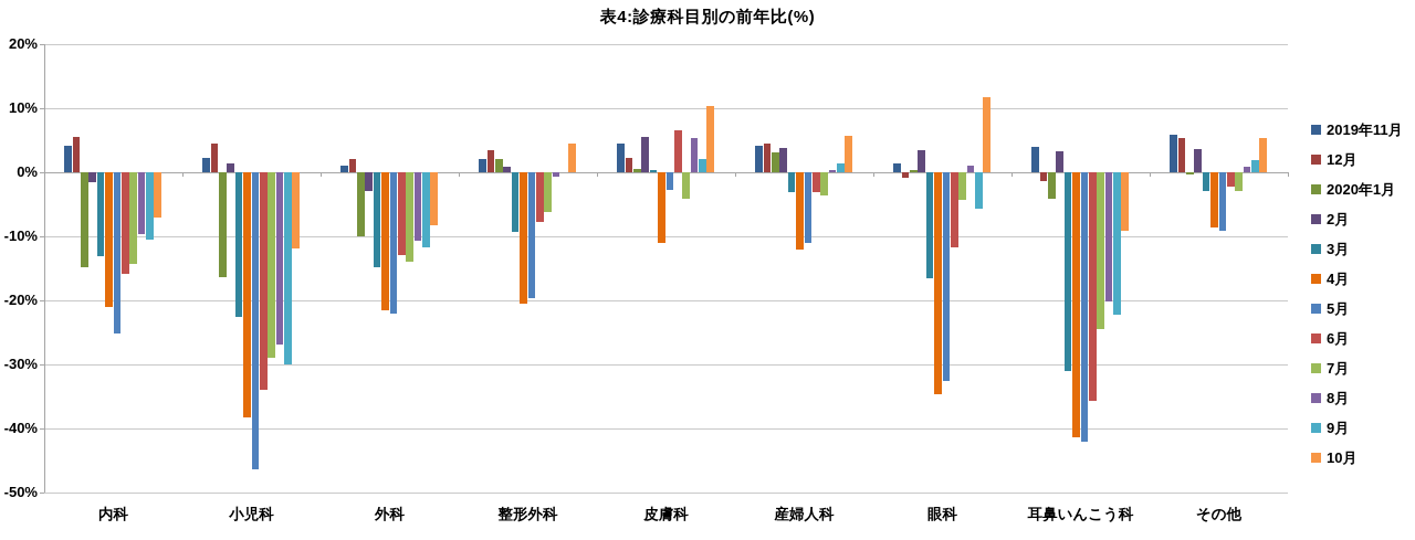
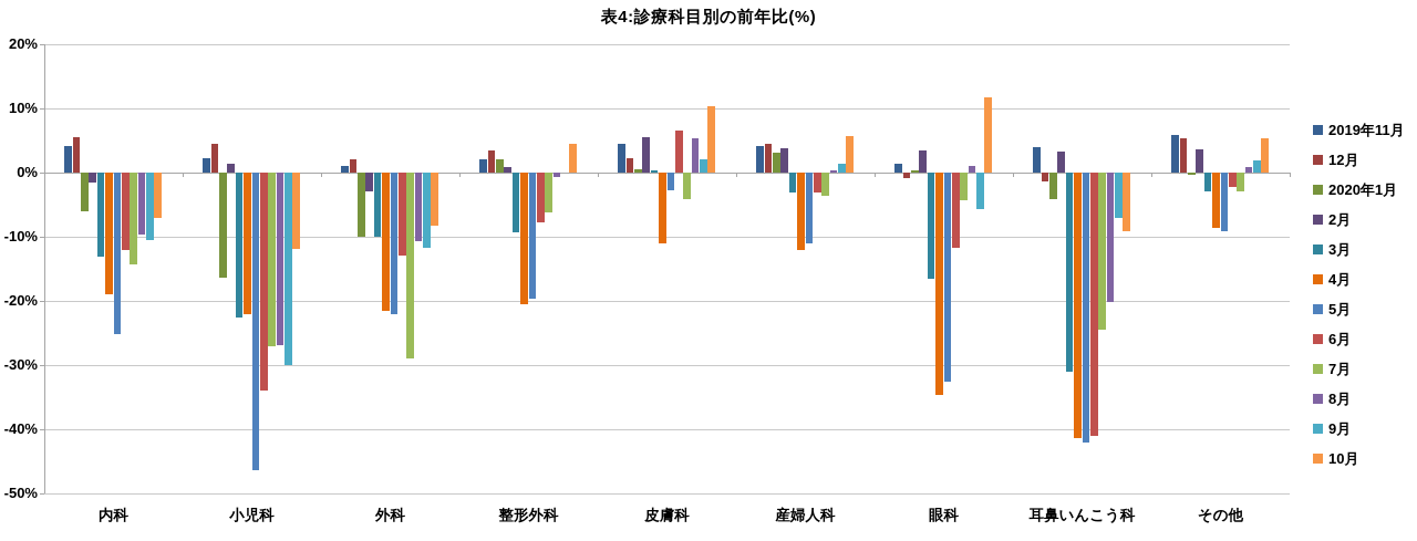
2020年1月/内科: -15% -> -6%
4月/内科: -21% -> -19%
6月/内科: -16% -> -12%
4月/小児科: -38% -> -22%
7月/小児科: -29% -> -27%
3月/外科: -15% -> -10%
7月/外科: -14% -> -29%
6月/耳鼻いんこう科: -36% -> -41%
9月/耳鼻いんこう科: -22% -> -7%
